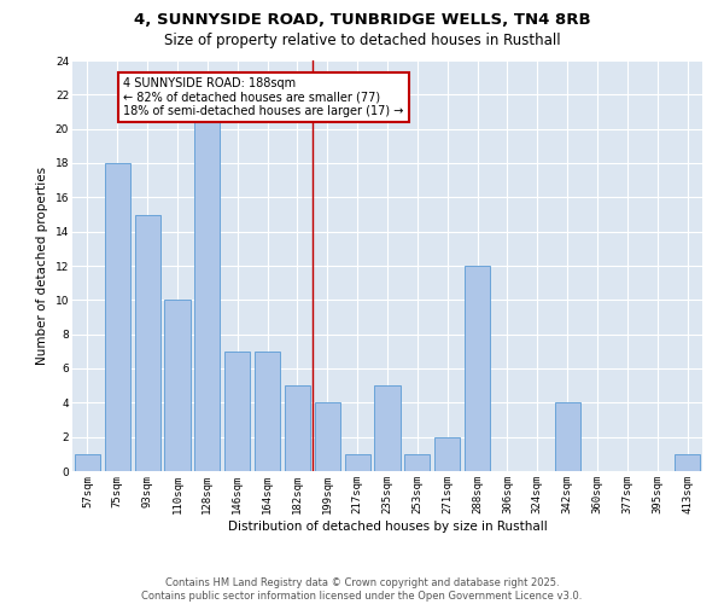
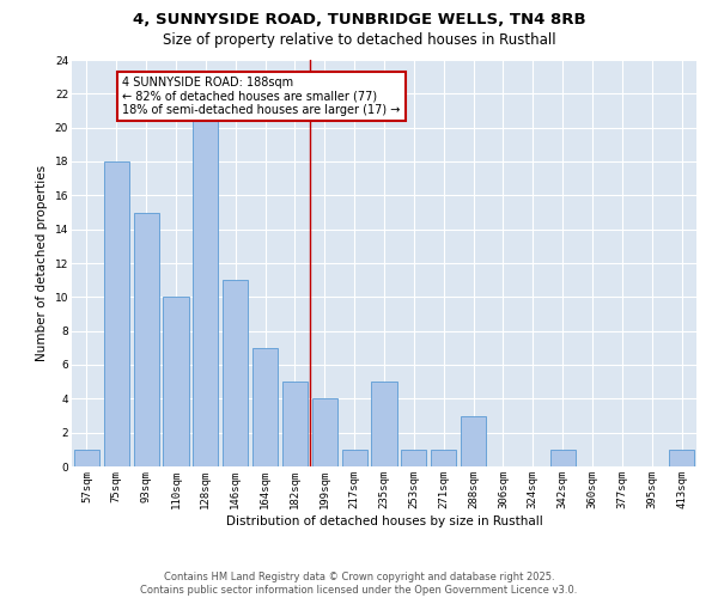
146sqm: 7 -> 11
271sqm: 2 -> 1
288sqm: 12 -> 3
342sqm: 4 -> 1
